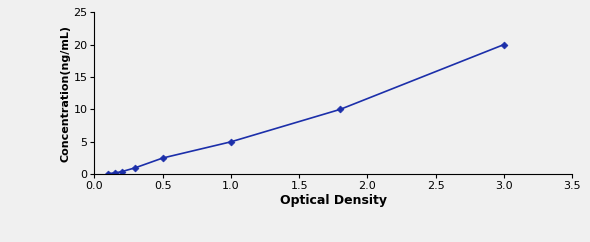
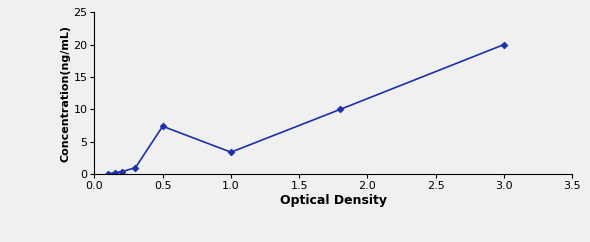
0.5: 2.5 -> 7.4
1.0: 5.0 -> 3.4
